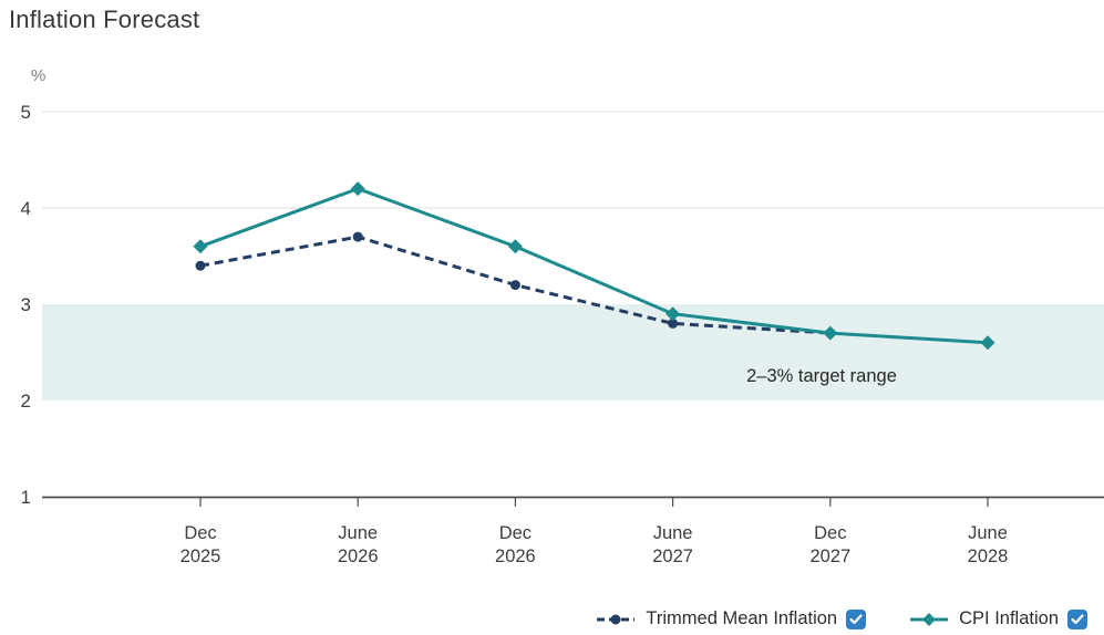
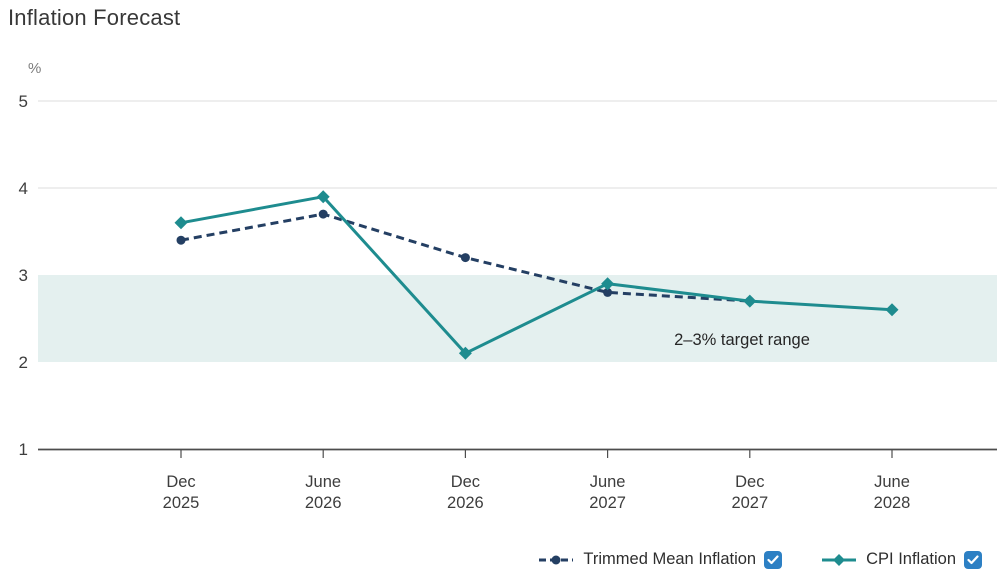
CPI Inflation/June 2026: 4.2 -> 3.9
CPI Inflation/Dec 2026: 3.6 -> 2.1
